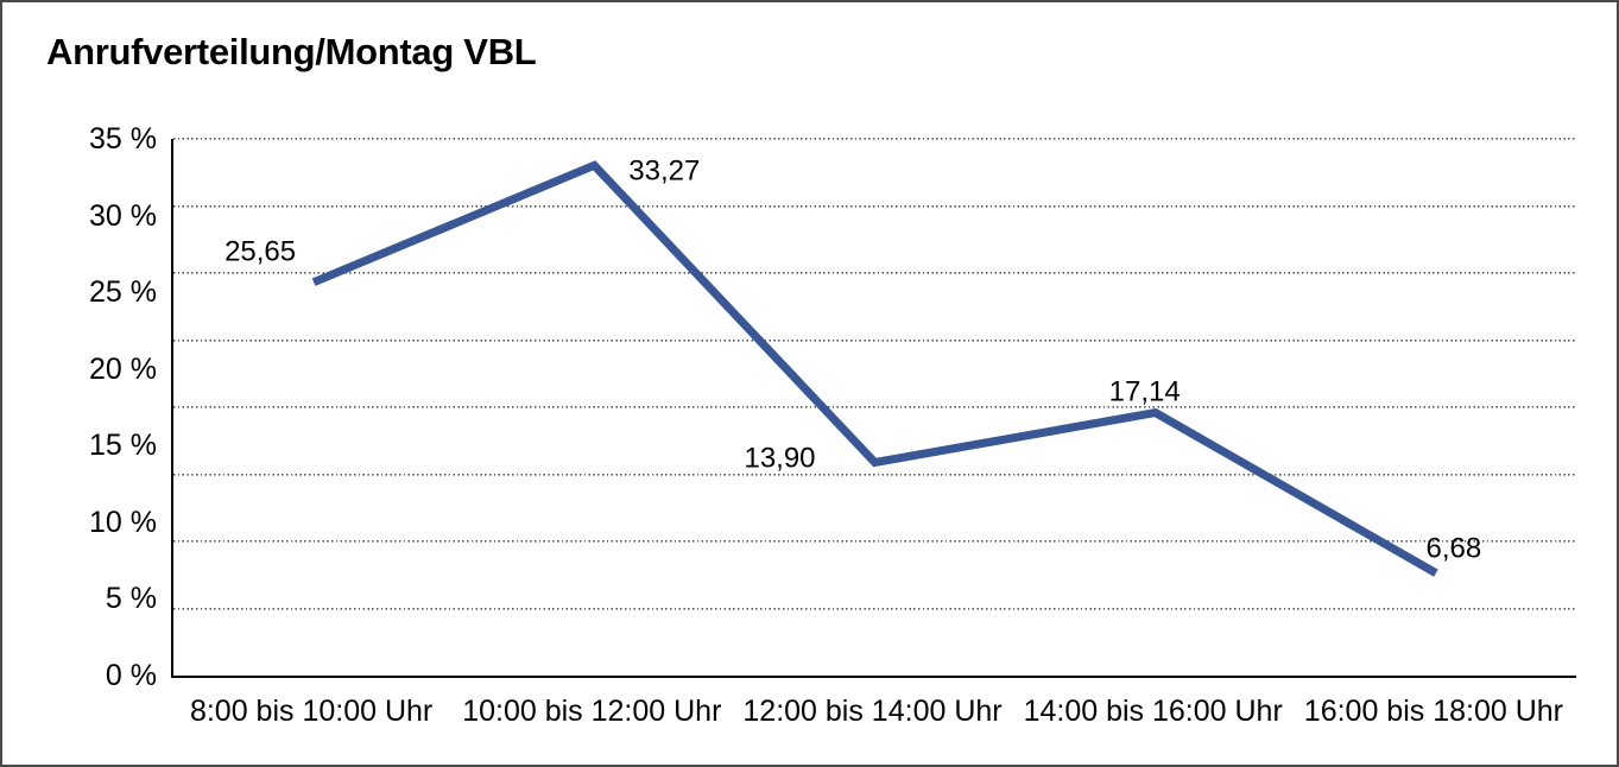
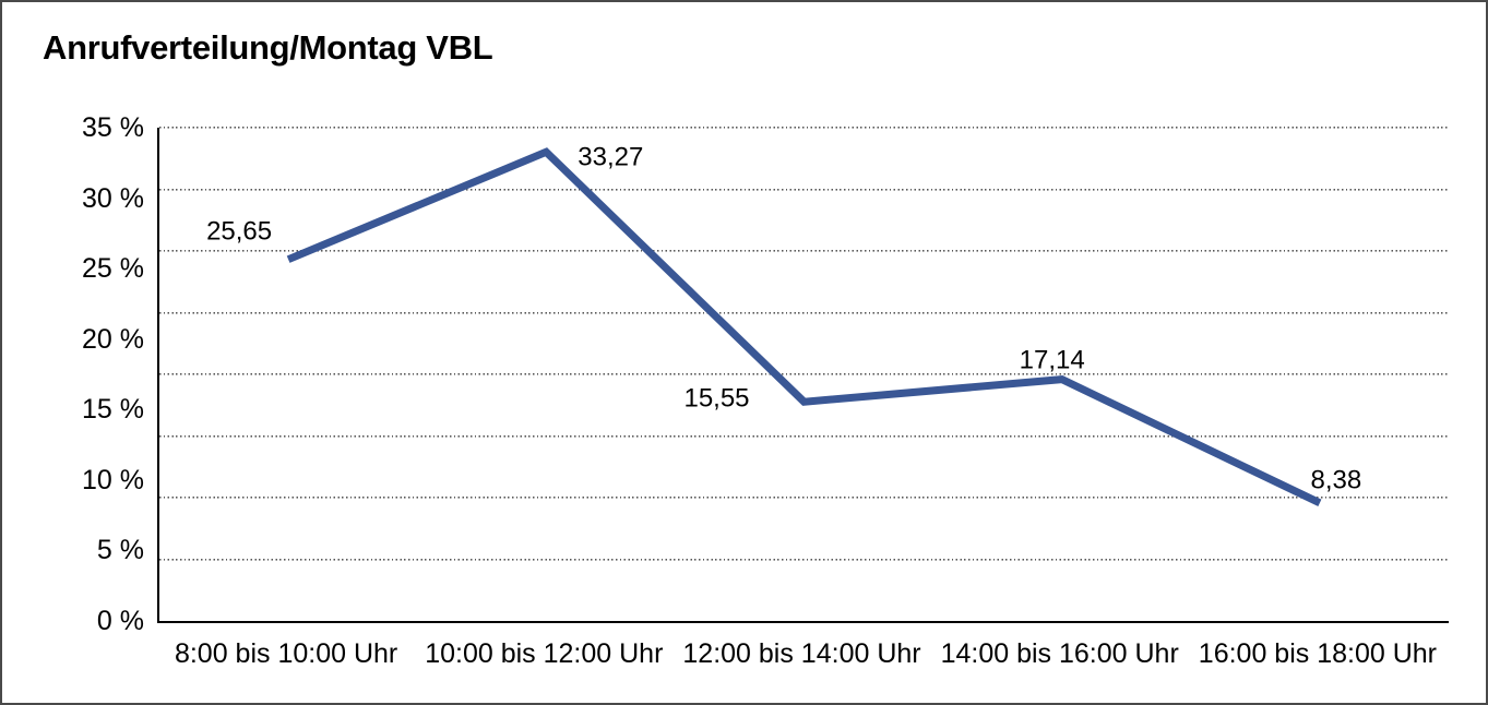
12:00 bis 14:00 Uhr: 13,90 -> 15,55
16:00 bis 18:00 Uhr: 6,68 -> 8,38
